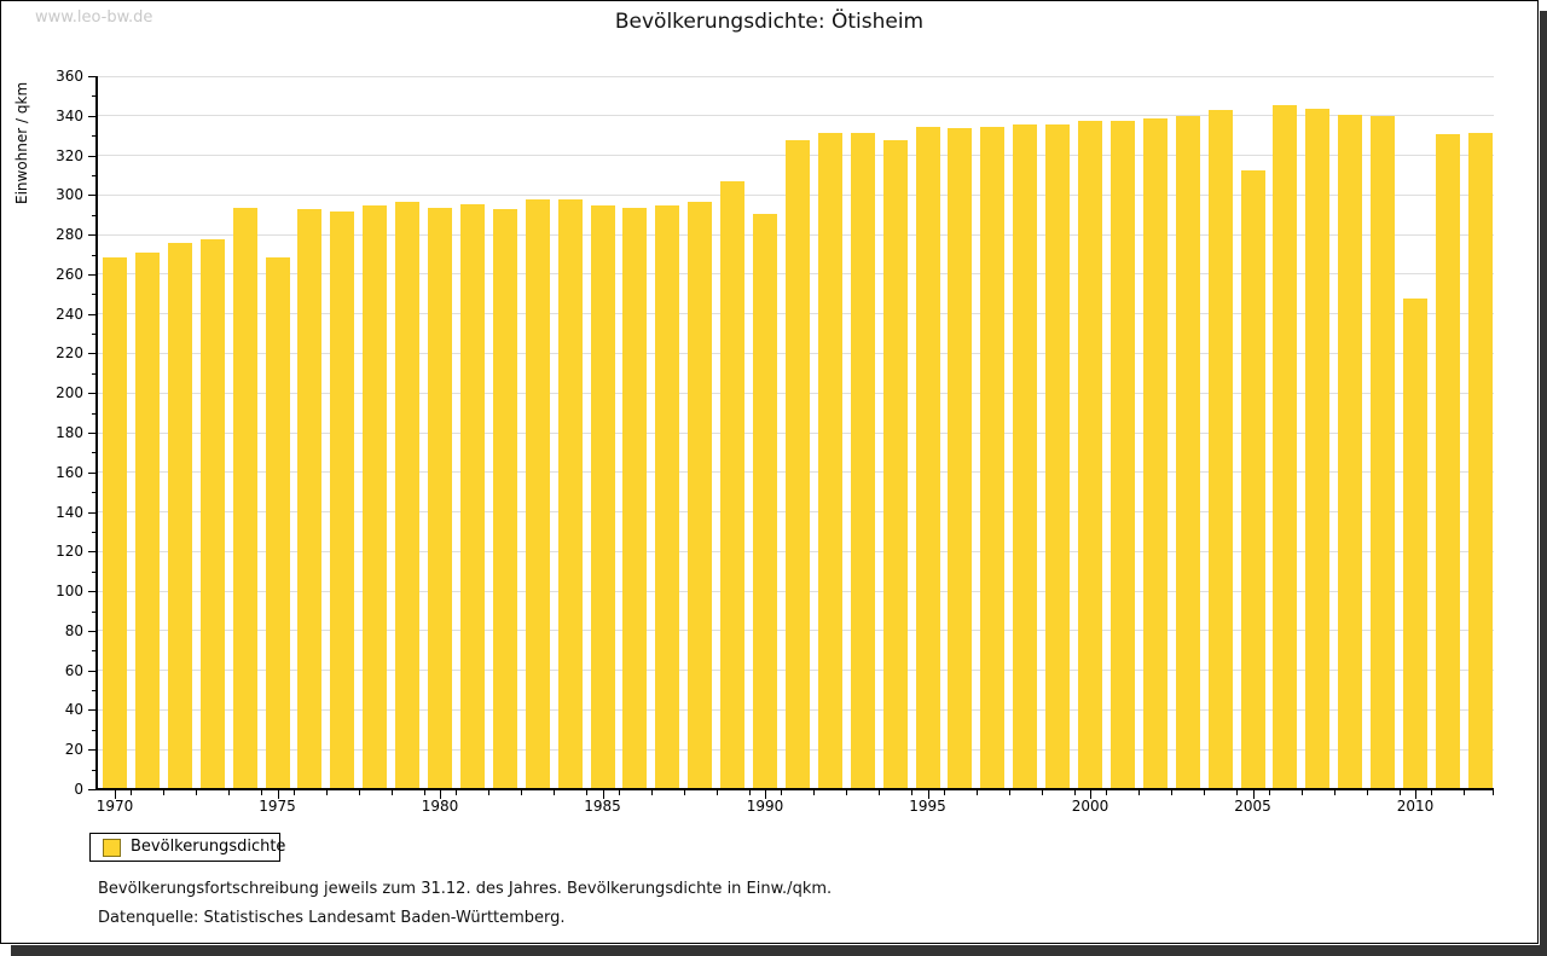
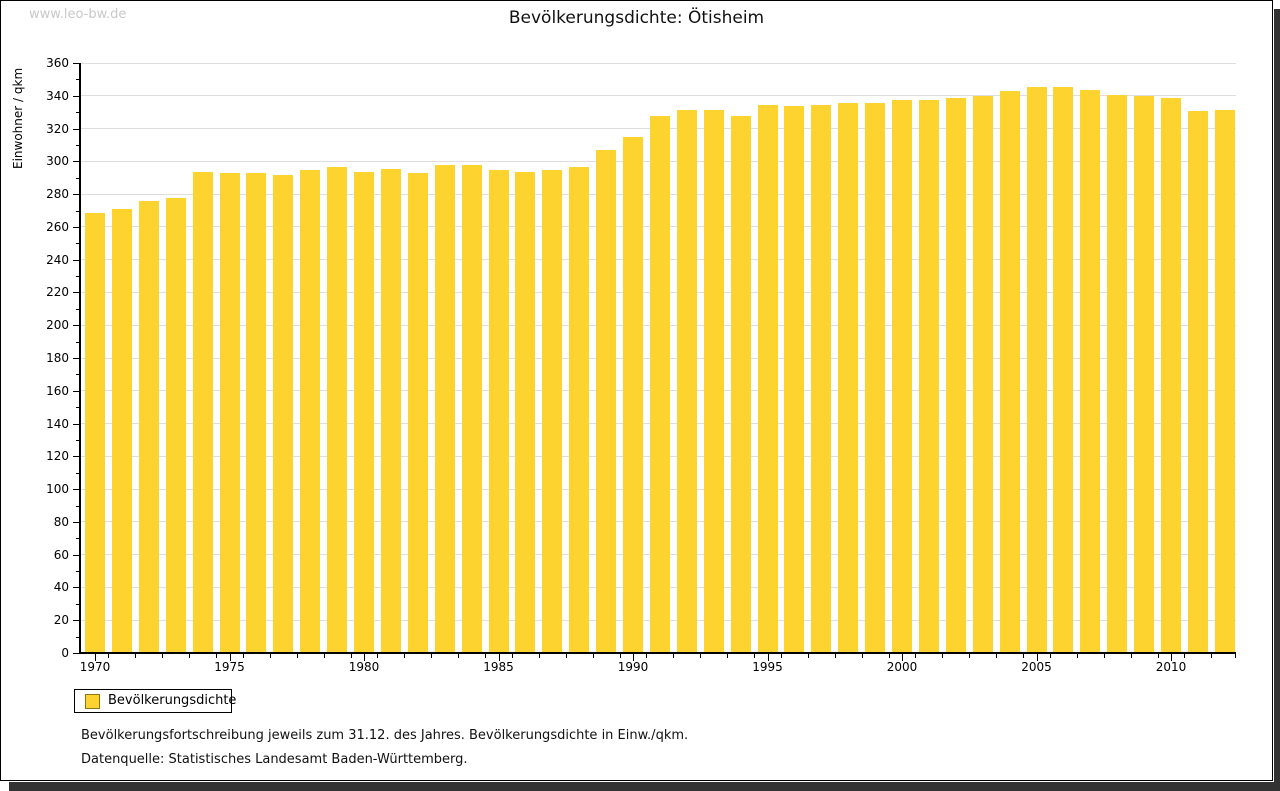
1975: 268 -> 292
1990: 290 -> 314
2005: 312 -> 345
2010: 247 -> 338
